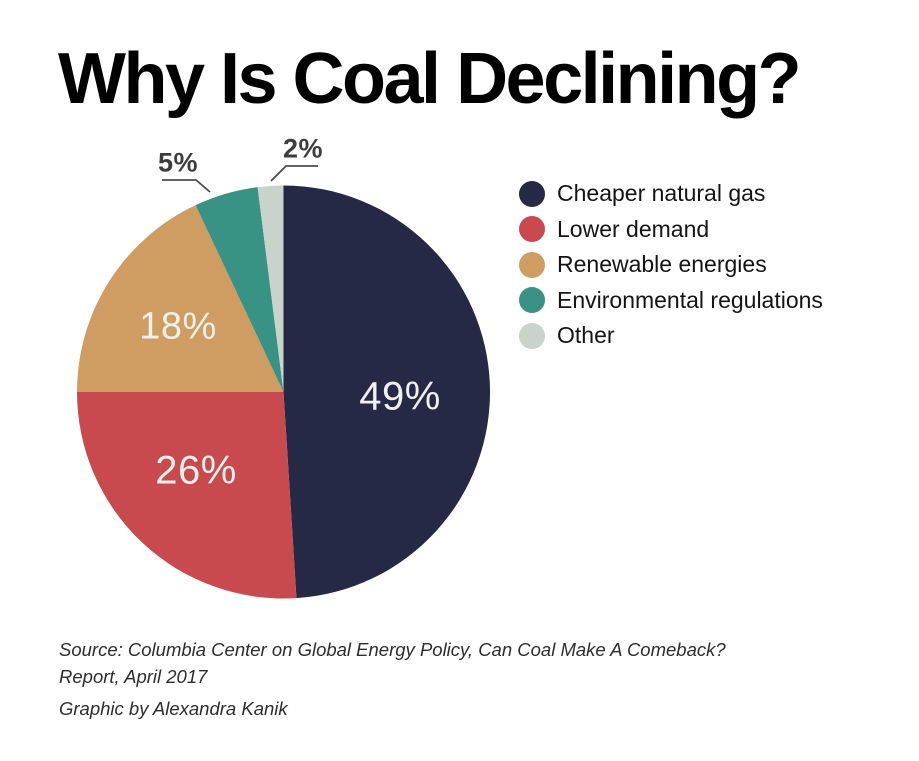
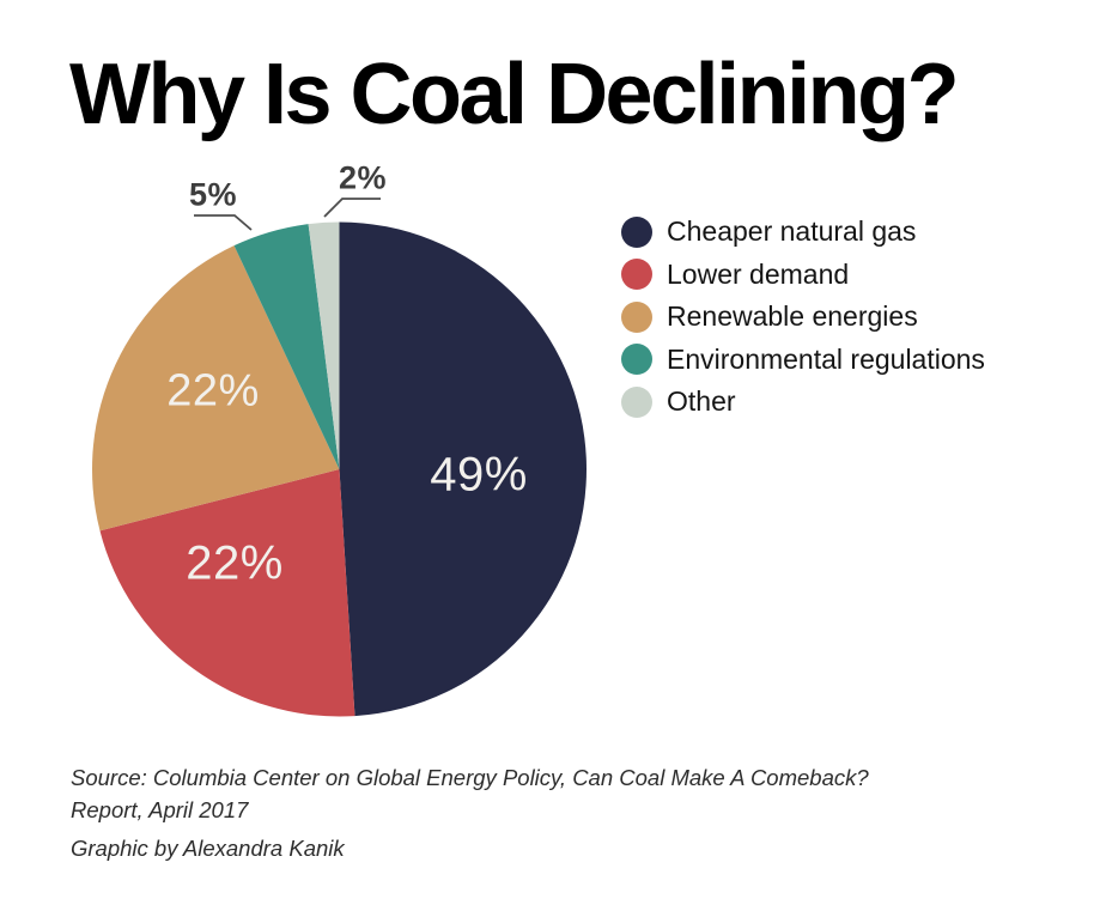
Lower demand: 26% -> 22%
Renewable energies: 18% -> 22%
